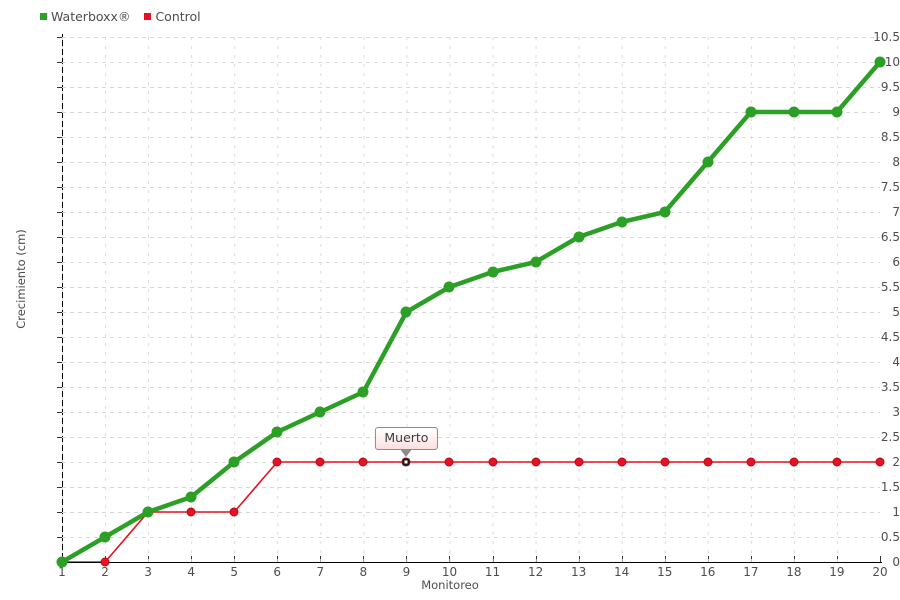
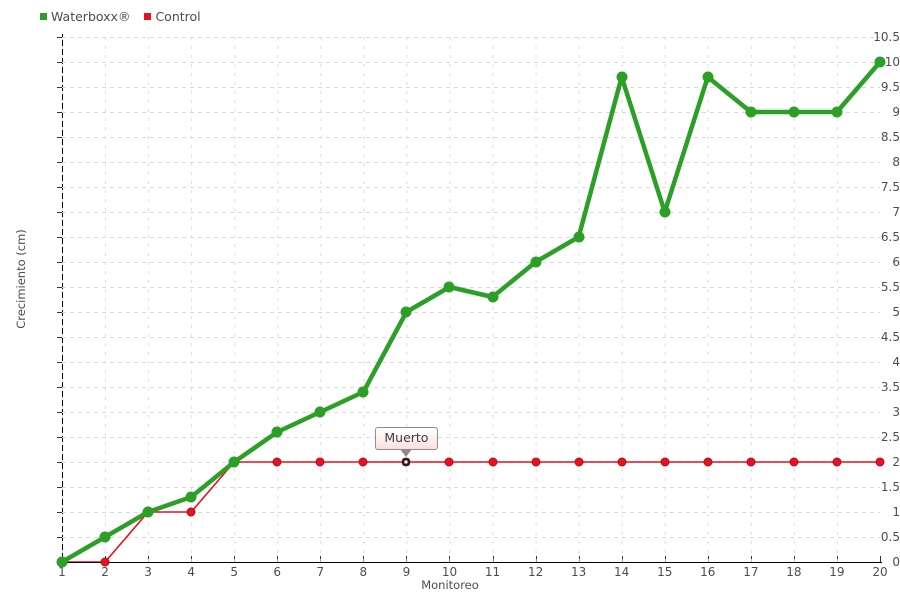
Control/5: 1 -> 2
Waterboxx®/11: 5.8 -> 5.3
Waterboxx®/14: 6.8 -> 9.7
Waterboxx®/16: 8.0 -> 9.7
